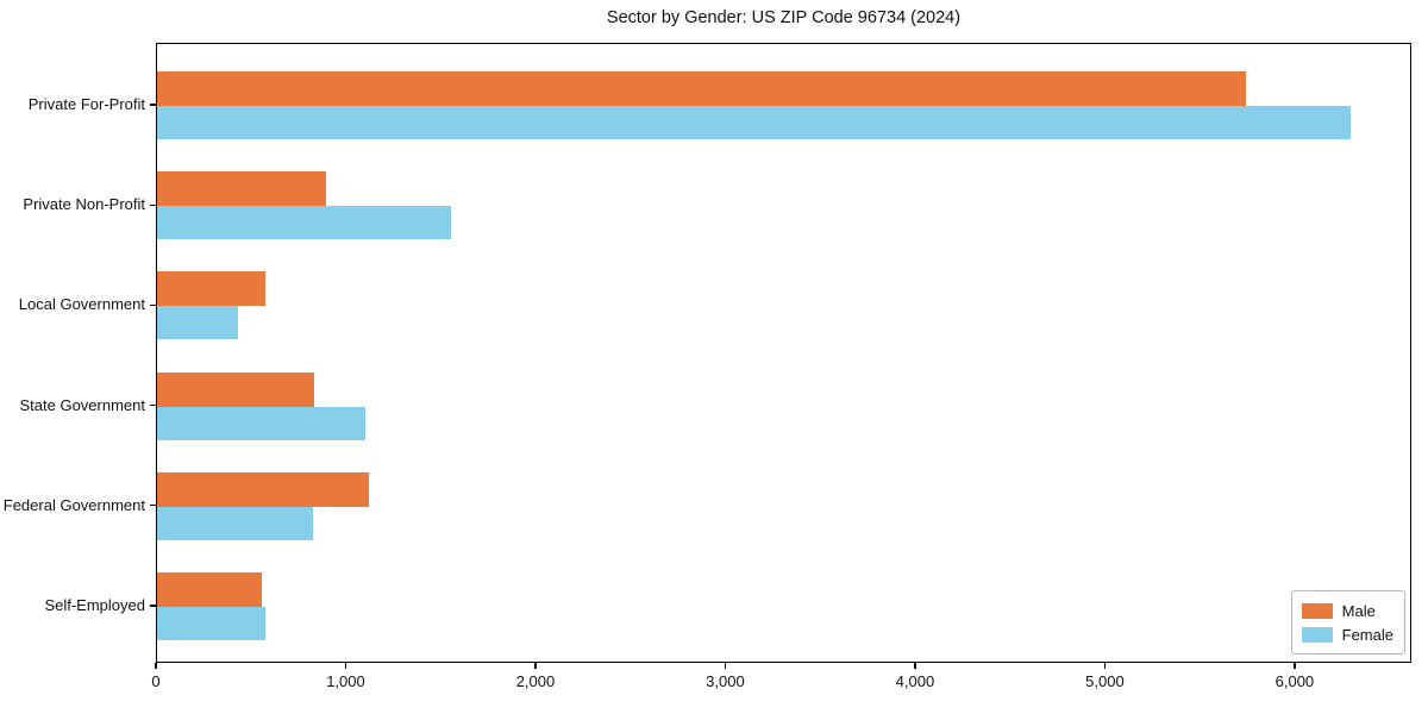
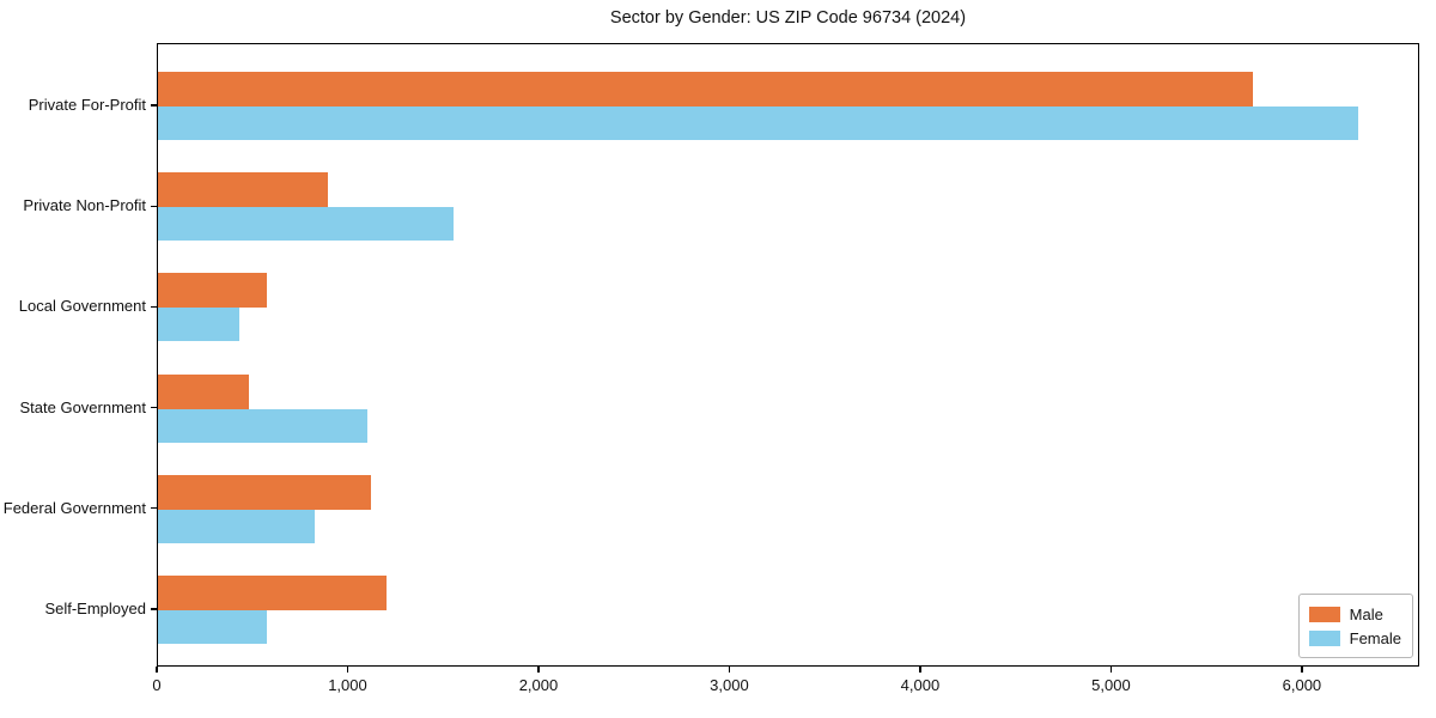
Male/State Government: 830 -> 480
Male/Self-Employed: 550 -> 1200
